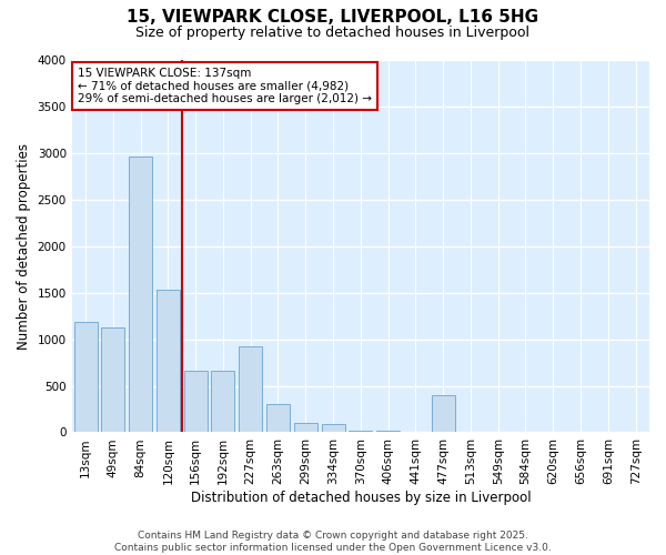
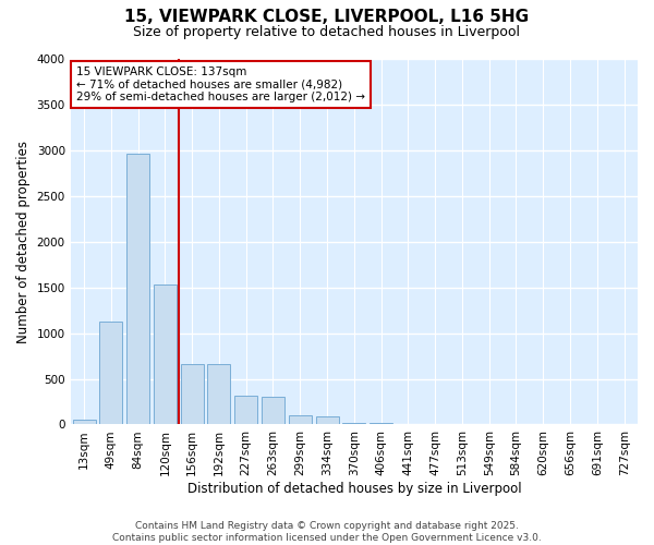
13sqm: 1180 -> 60
227sqm: 920 -> 310
477sqm: 400 -> 0
